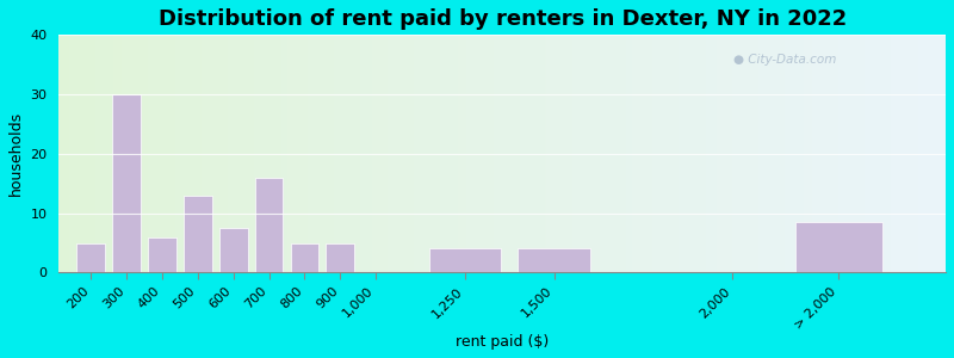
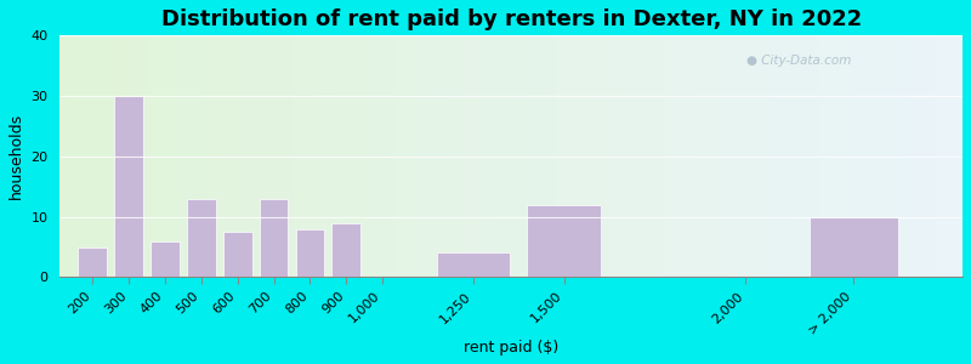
700: 16.0 -> 13.0
800: 5.0 -> 8.0
900: 5.0 -> 9.0
1,500: 4.0 -> 12.0
> 2,000: 8.5 -> 10.0
